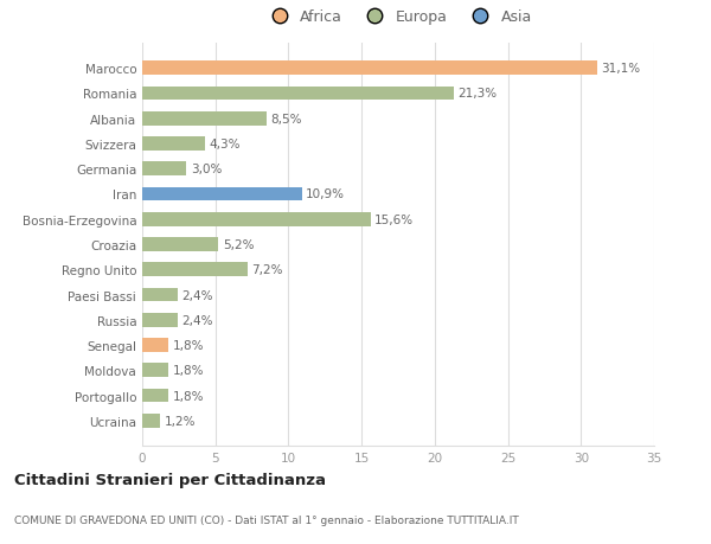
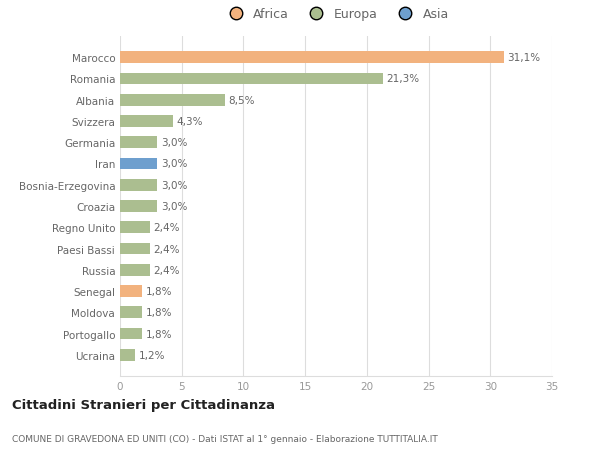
Iran: 10,9% -> 3,0%
Bosnia-Erzegovina: 15,6% -> 3,0%
Croazia: 5,2% -> 3,0%
Regno Unito: 7,2% -> 2,4%
